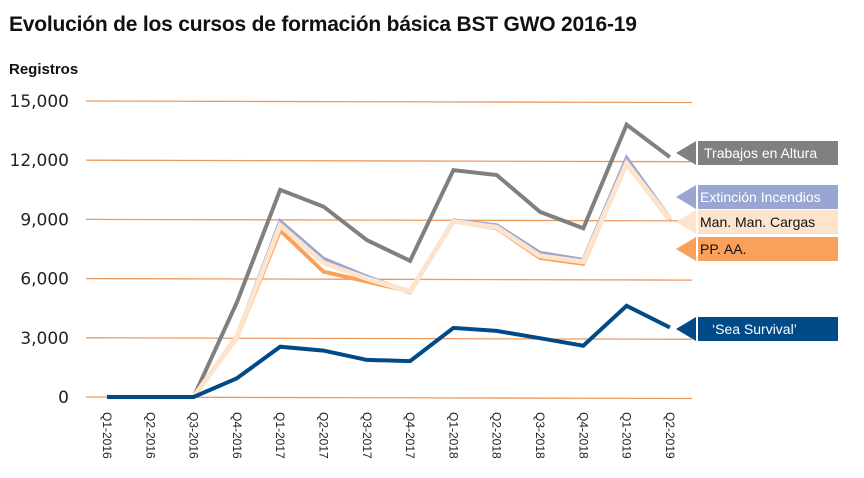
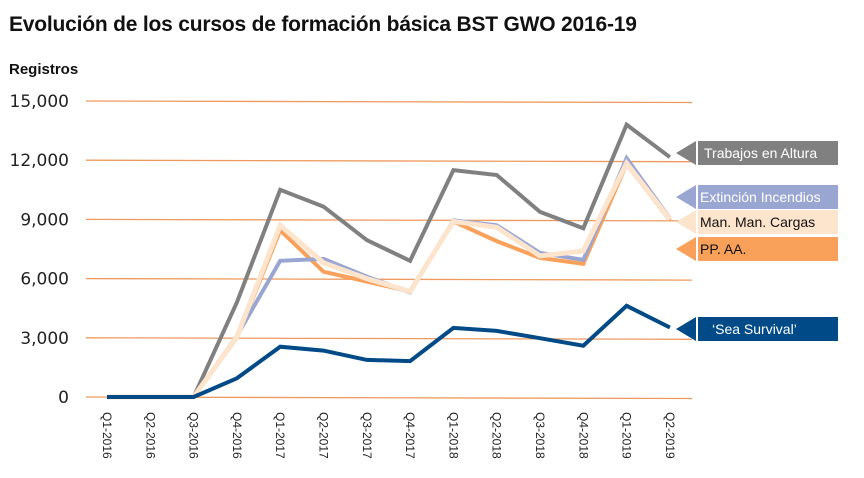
Extinción Incendios/Q1-2017: 8900 -> 6900
PP. AA./Q2-2018: 8600 -> 7900
Man. Man. Cargas/Q4-2018: 6800 -> 7400
